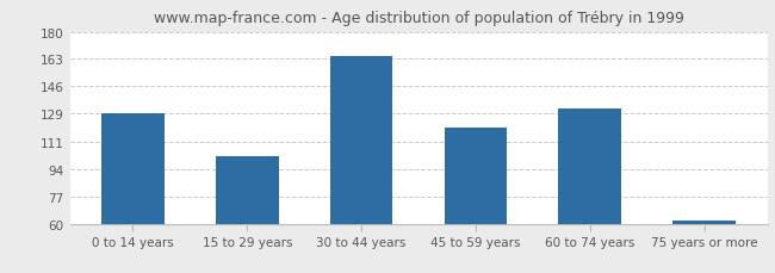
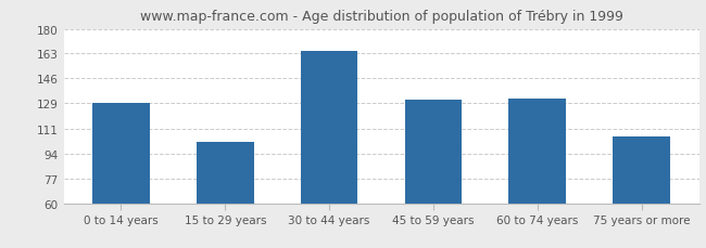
45 to 59 years: 120 -> 131
75 years or more: 62 -> 106
